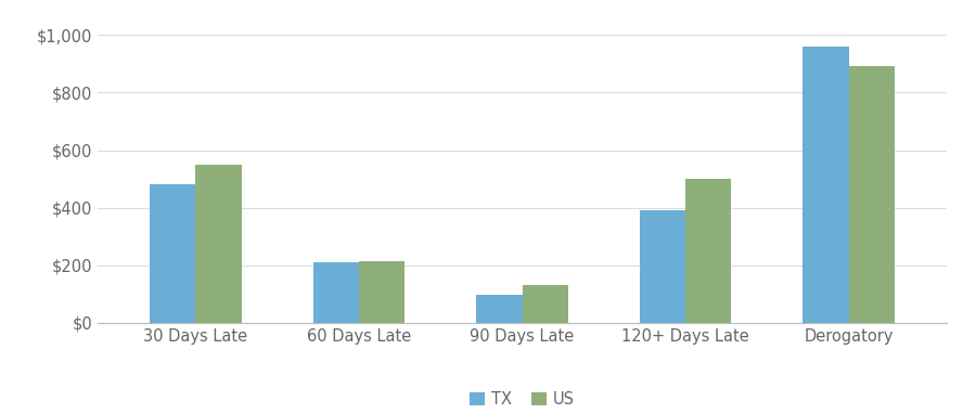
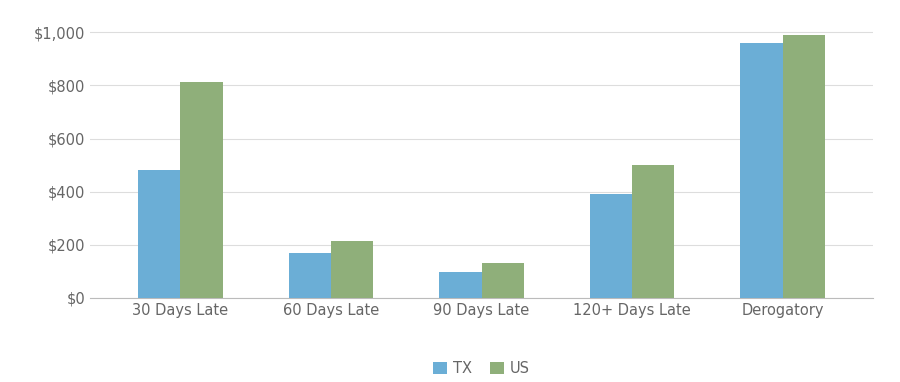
US/30 Days Late: $550 -> $815
TX/60 Days Late: $210 -> $170
US/Derogatory: $893 -> $990
